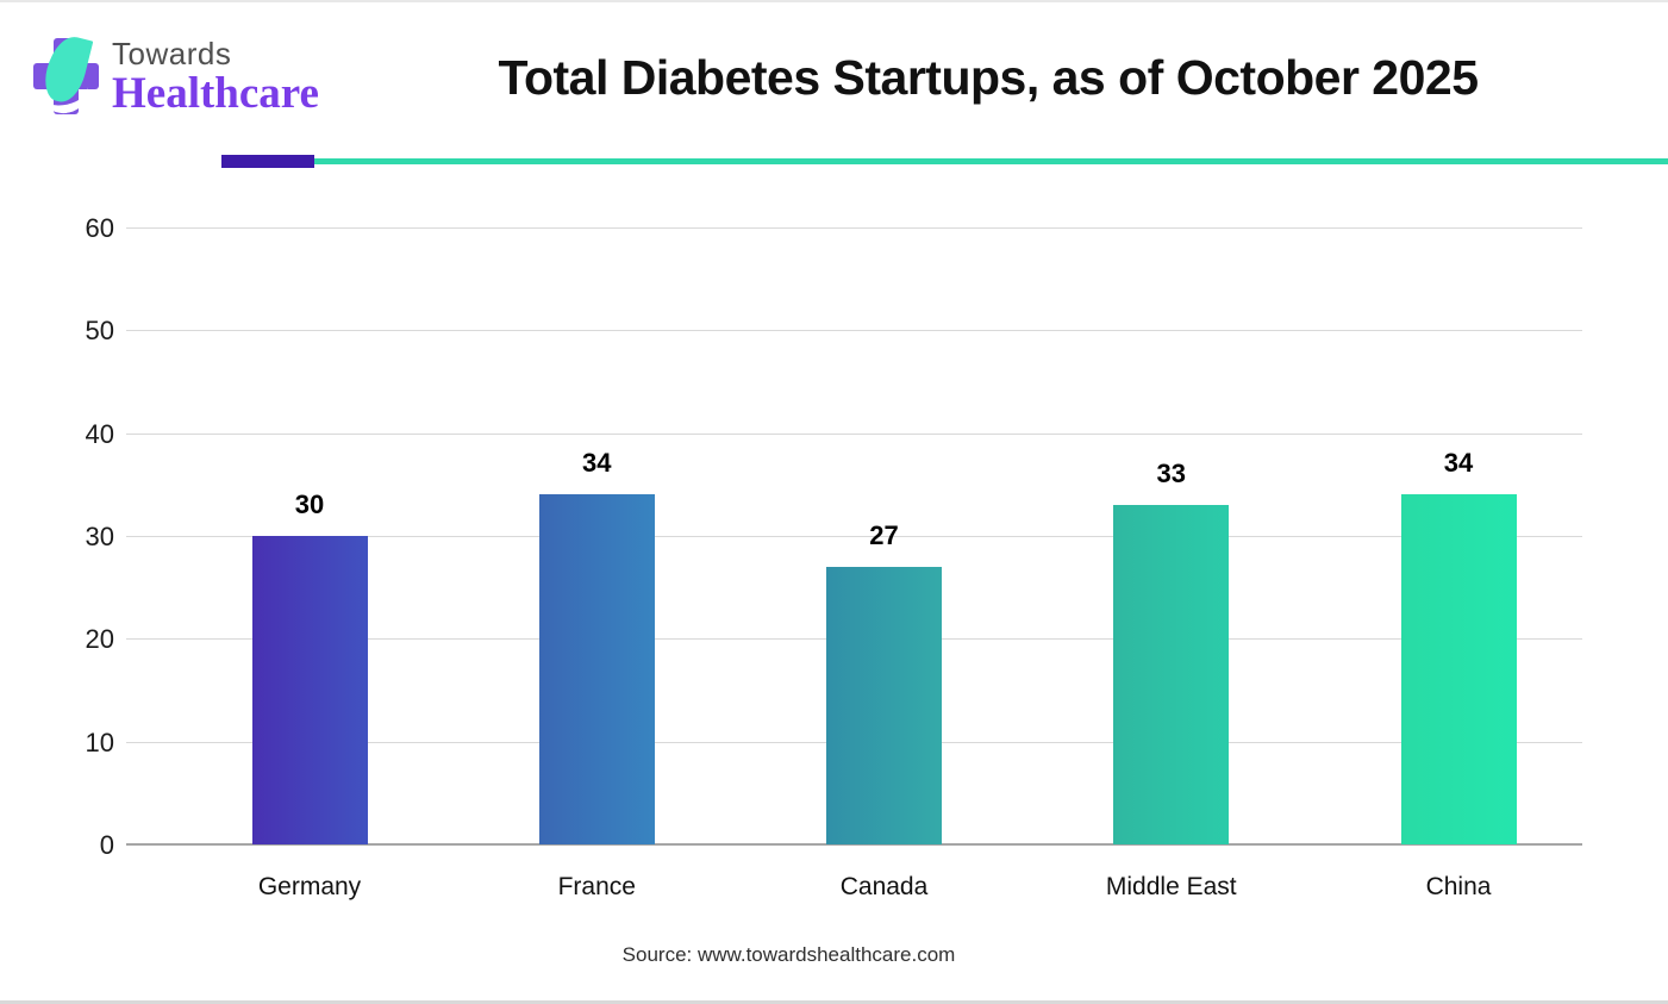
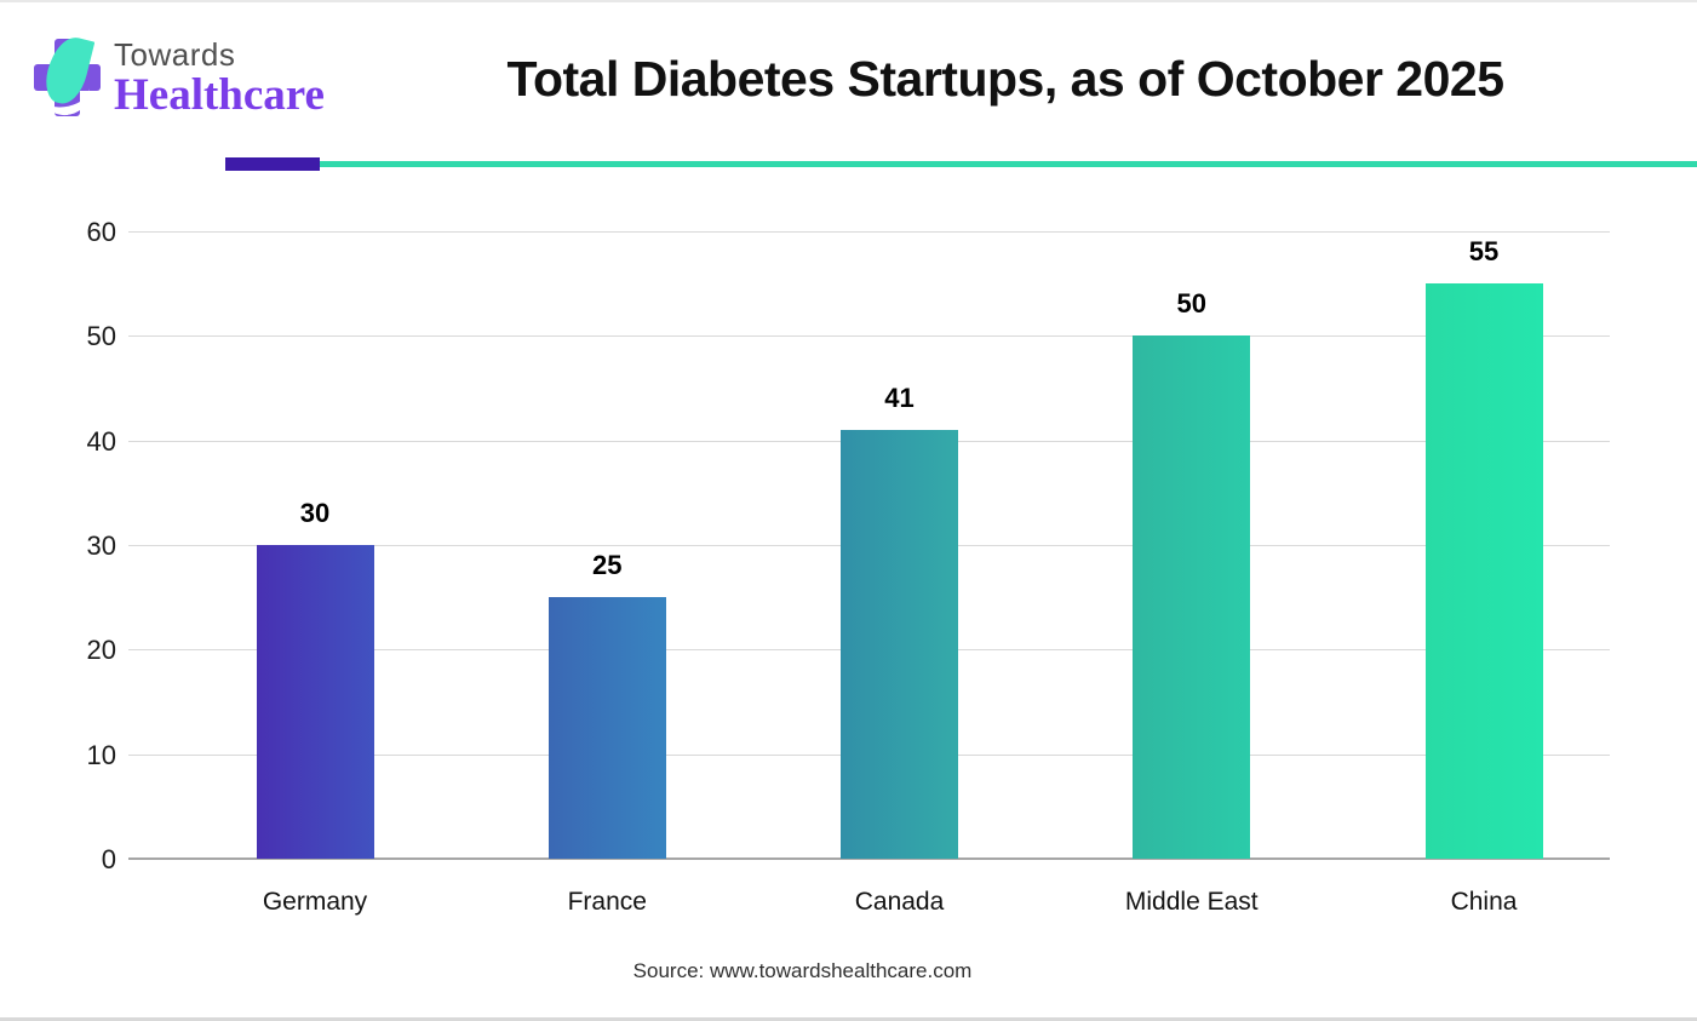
France: 34 -> 25
Canada: 27 -> 41
Middle East: 33 -> 50
China: 34 -> 55
